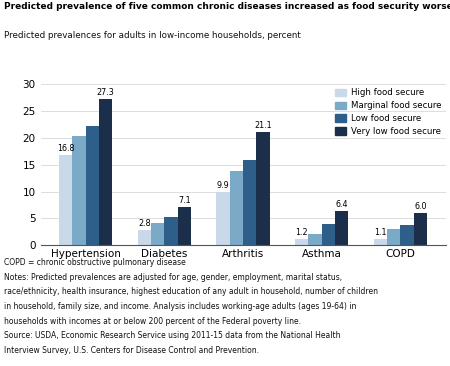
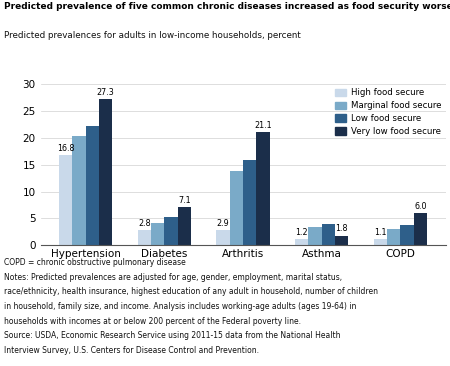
High food secure/Arthritis: 9.9 -> 2.9
Marginal food secure/Asthma: 2.1 -> 3.4
Very low food secure/Asthma: 6.4 -> 1.8
